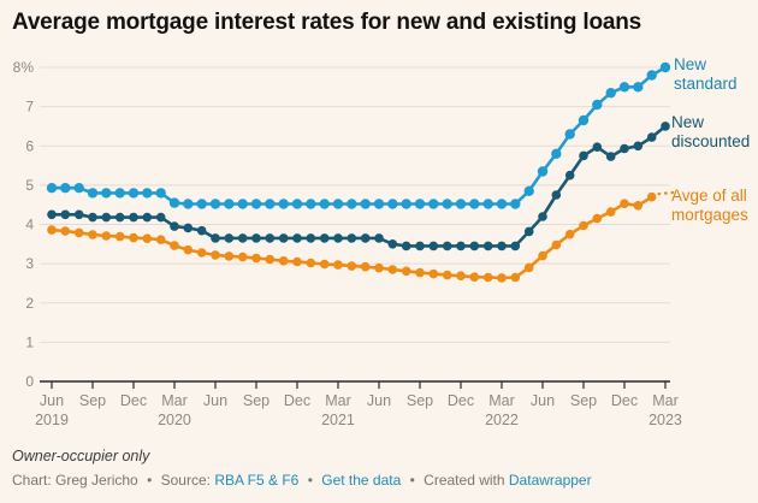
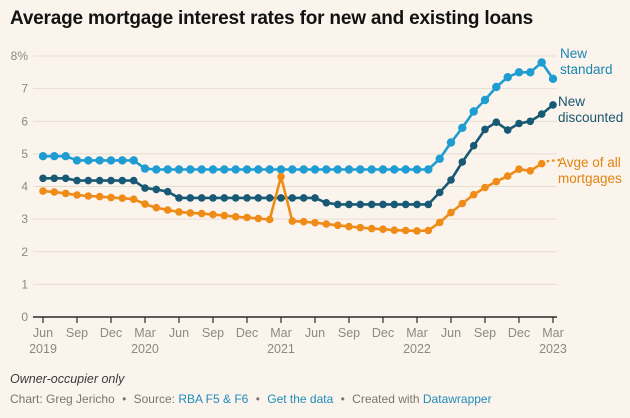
Avge of all mortgages/Mar 2021: 3.0% -> 4.3%
New standard/Mar 2023: 8.0% -> 7.3%
